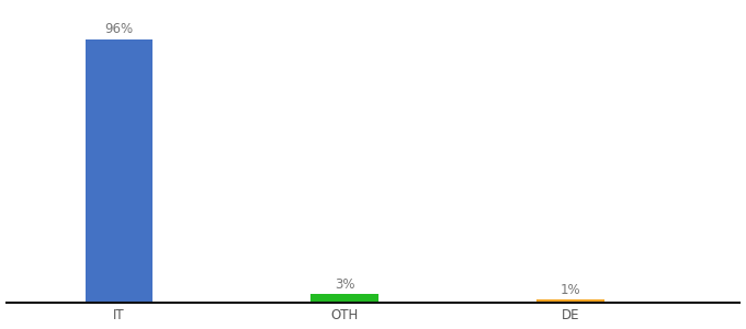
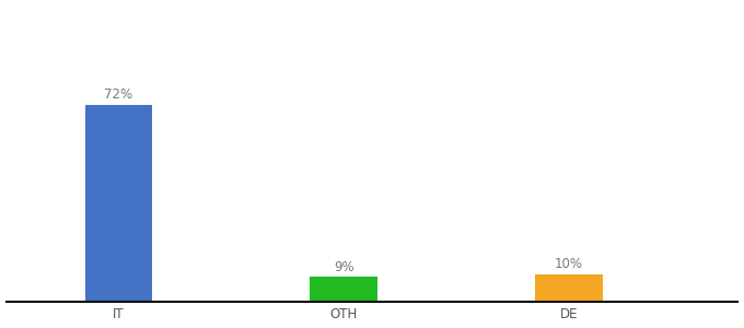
IT: 96% -> 72%
OTH: 3% -> 9%
DE: 1% -> 10%
